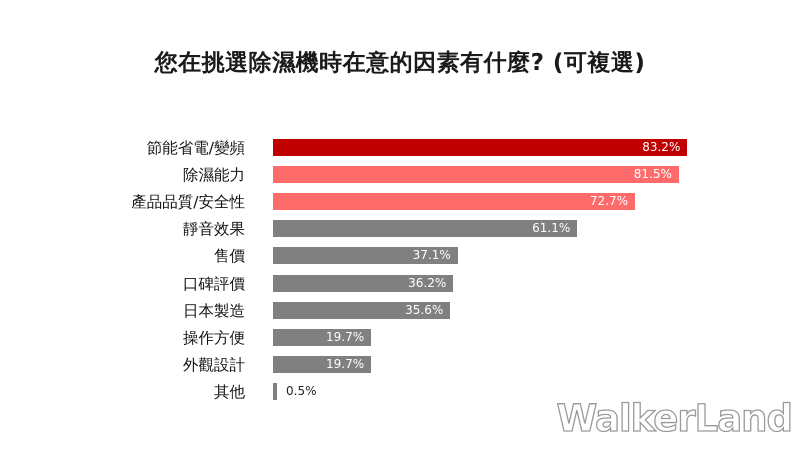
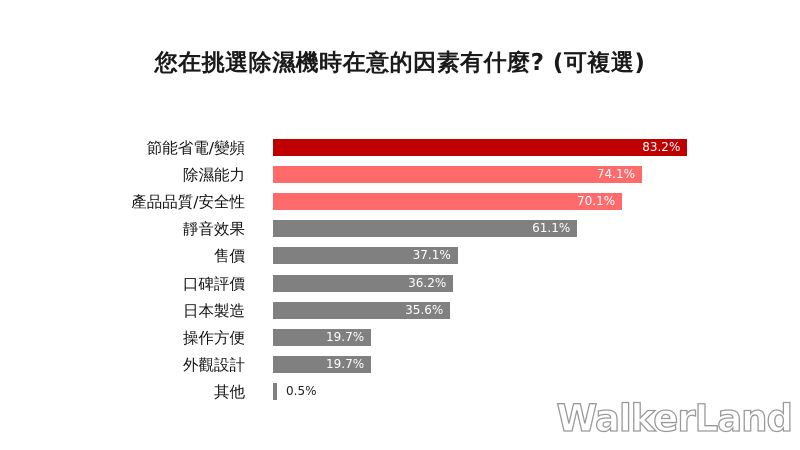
除濕能力: 81.5% -> 74.1%
產品品質/安全性: 72.7% -> 70.1%
